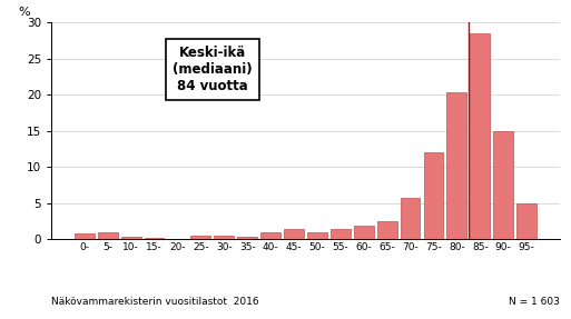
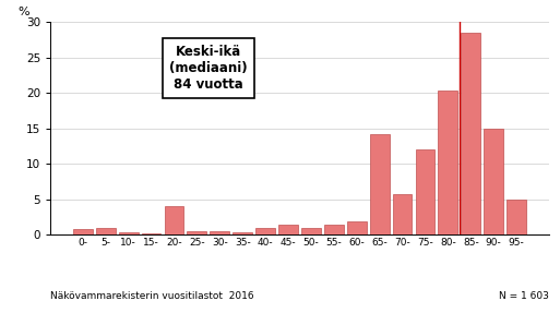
20-: 0.1 -> 4.0
65-: 2.5 -> 14.2
